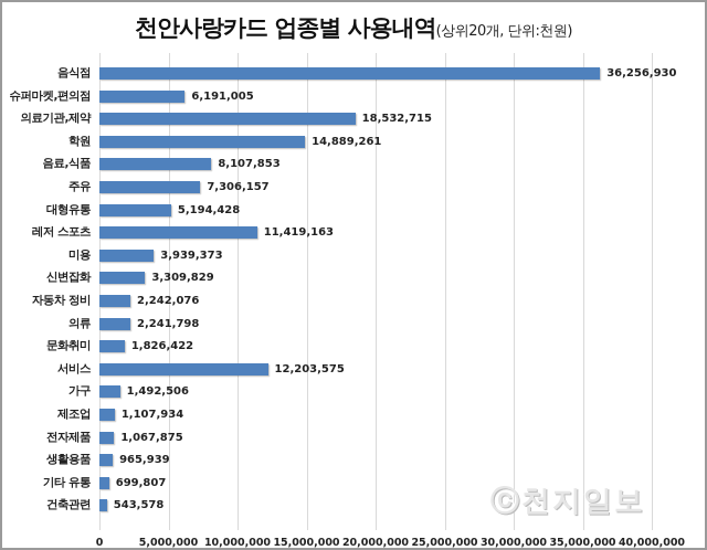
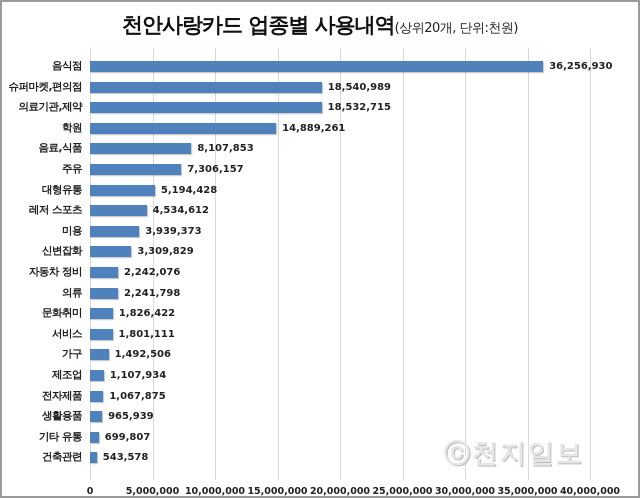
슈퍼마켓,편의점: 6,191,005 -> 18,540,989
레저 스포츠: 11,419,163 -> 4,534,612
서비스: 12,203,575 -> 1,801,111
